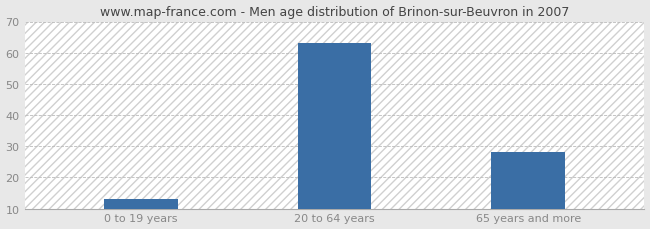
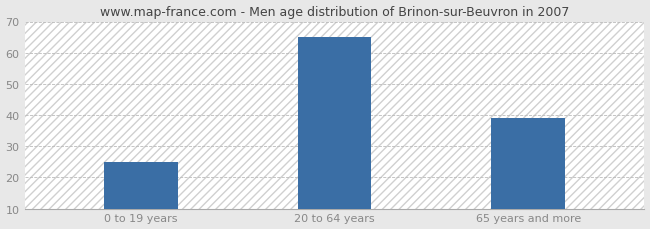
0 to 19 years: 13 -> 25
20 to 64 years: 63 -> 65
65 years and more: 28 -> 39
